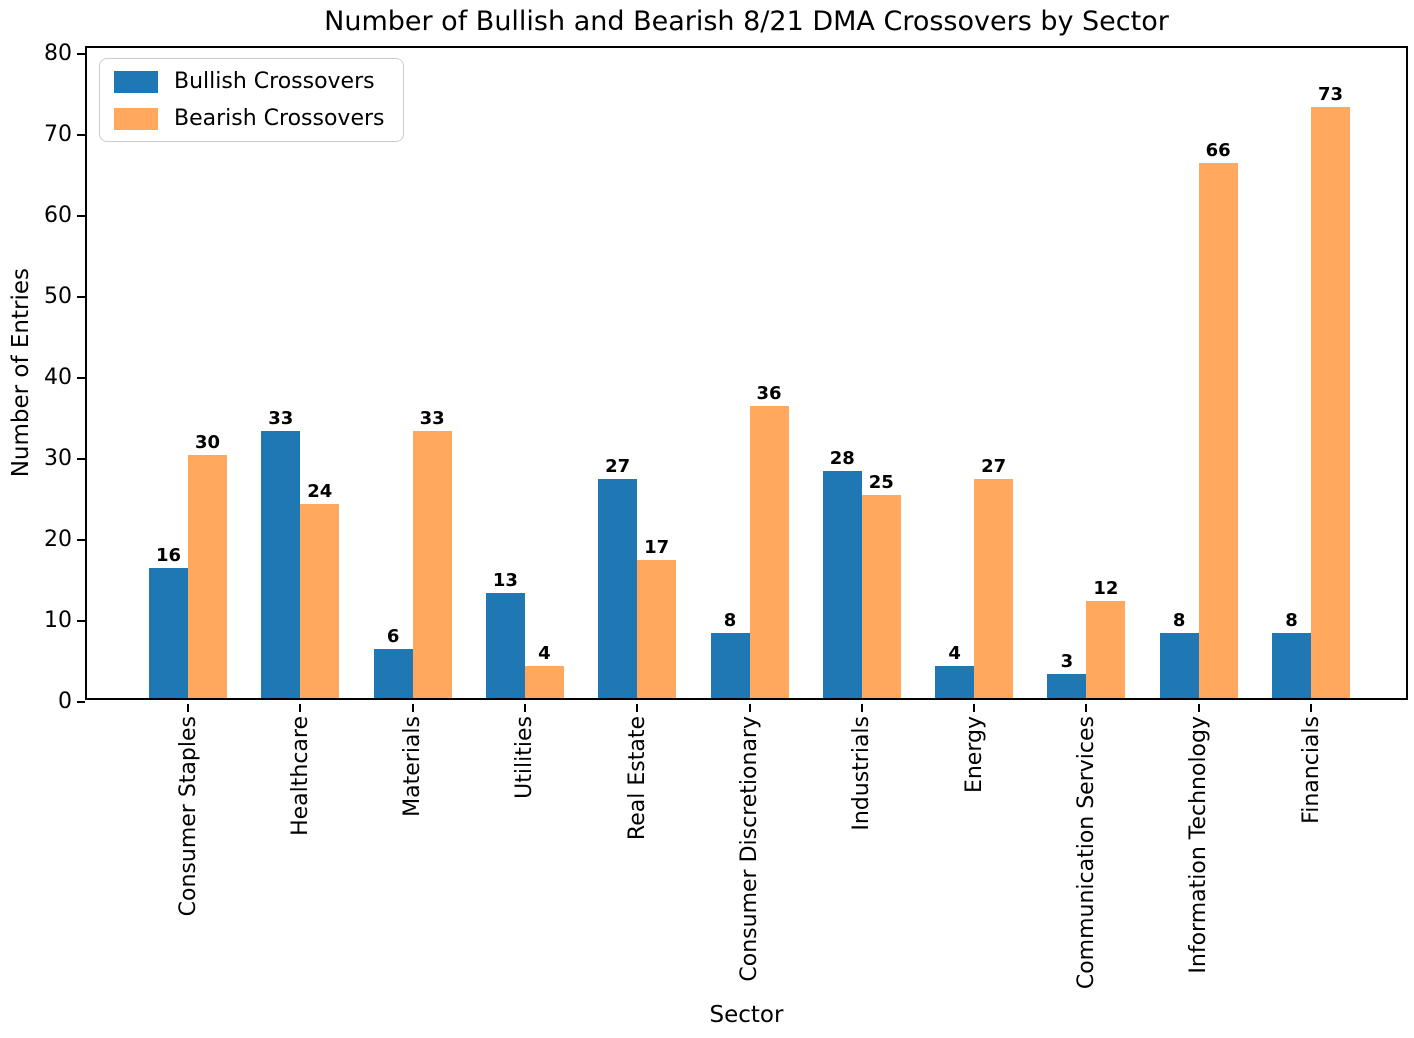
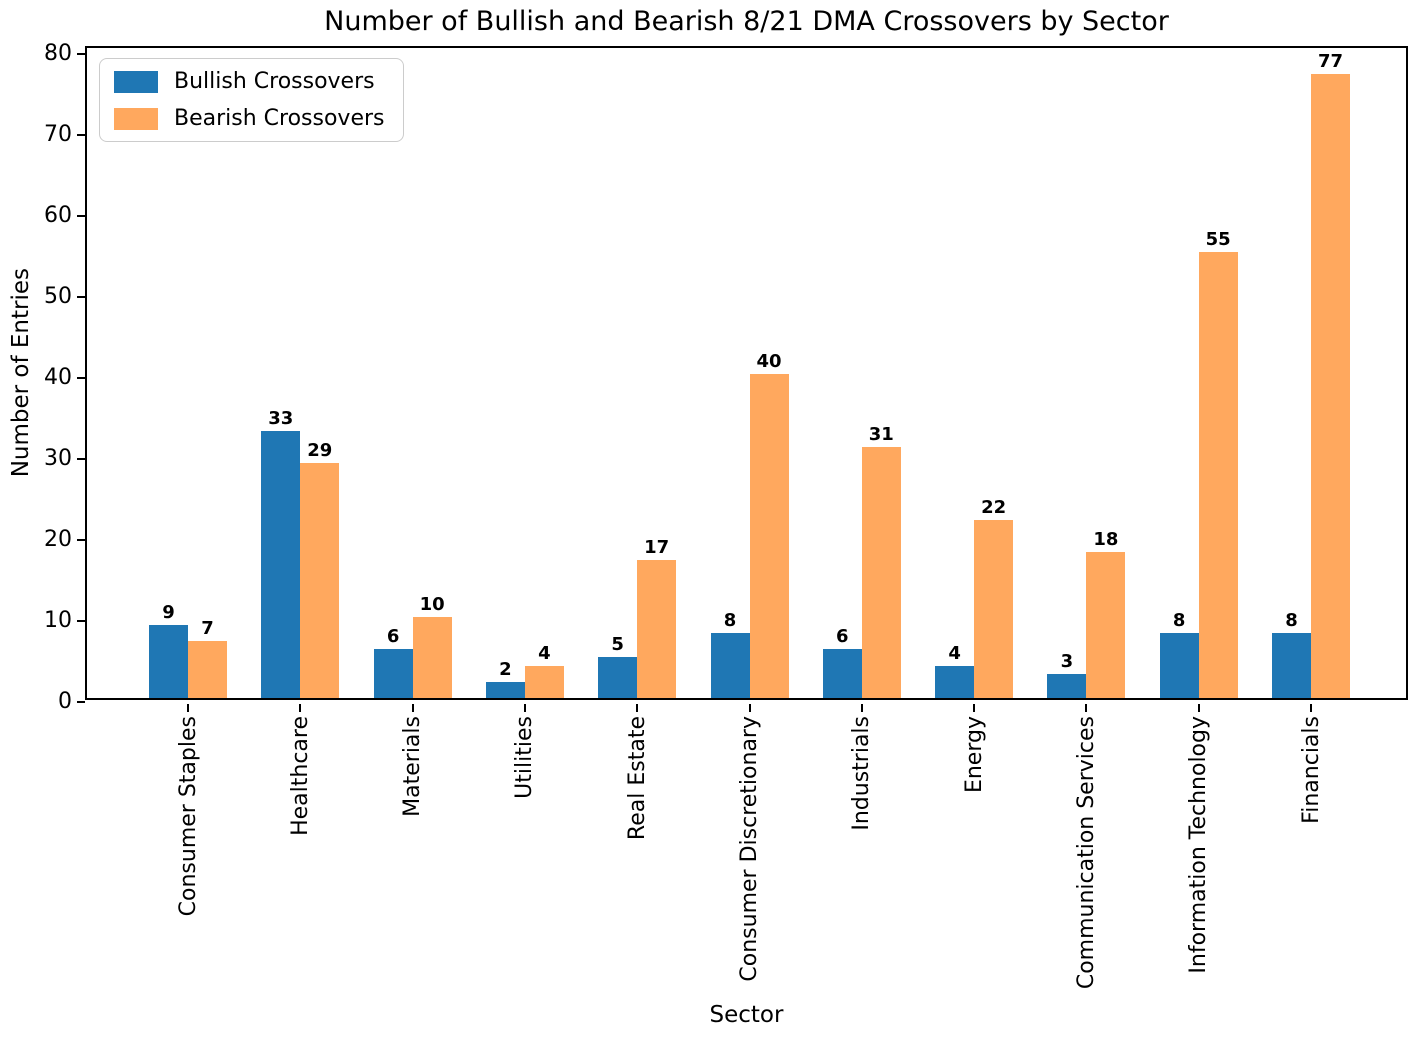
Bullish Crossovers/Consumer Staples: 16 -> 9
Bearish Crossovers/Consumer Staples: 30 -> 7
Bearish Crossovers/Healthcare: 24 -> 29
Bearish Crossovers/Materials: 33 -> 10
Bullish Crossovers/Utilities: 13 -> 2
Bullish Crossovers/Real Estate: 27 -> 5
Bearish Crossovers/Consumer Discretionary: 36 -> 40
Bullish Crossovers/Industrials: 28 -> 6
Bearish Crossovers/Industrials: 25 -> 31
Bearish Crossovers/Energy: 27 -> 22
Bearish Crossovers/Communication Services: 12 -> 18
Bearish Crossovers/Information Technology: 66 -> 55
Bearish Crossovers/Financials: 73 -> 77
